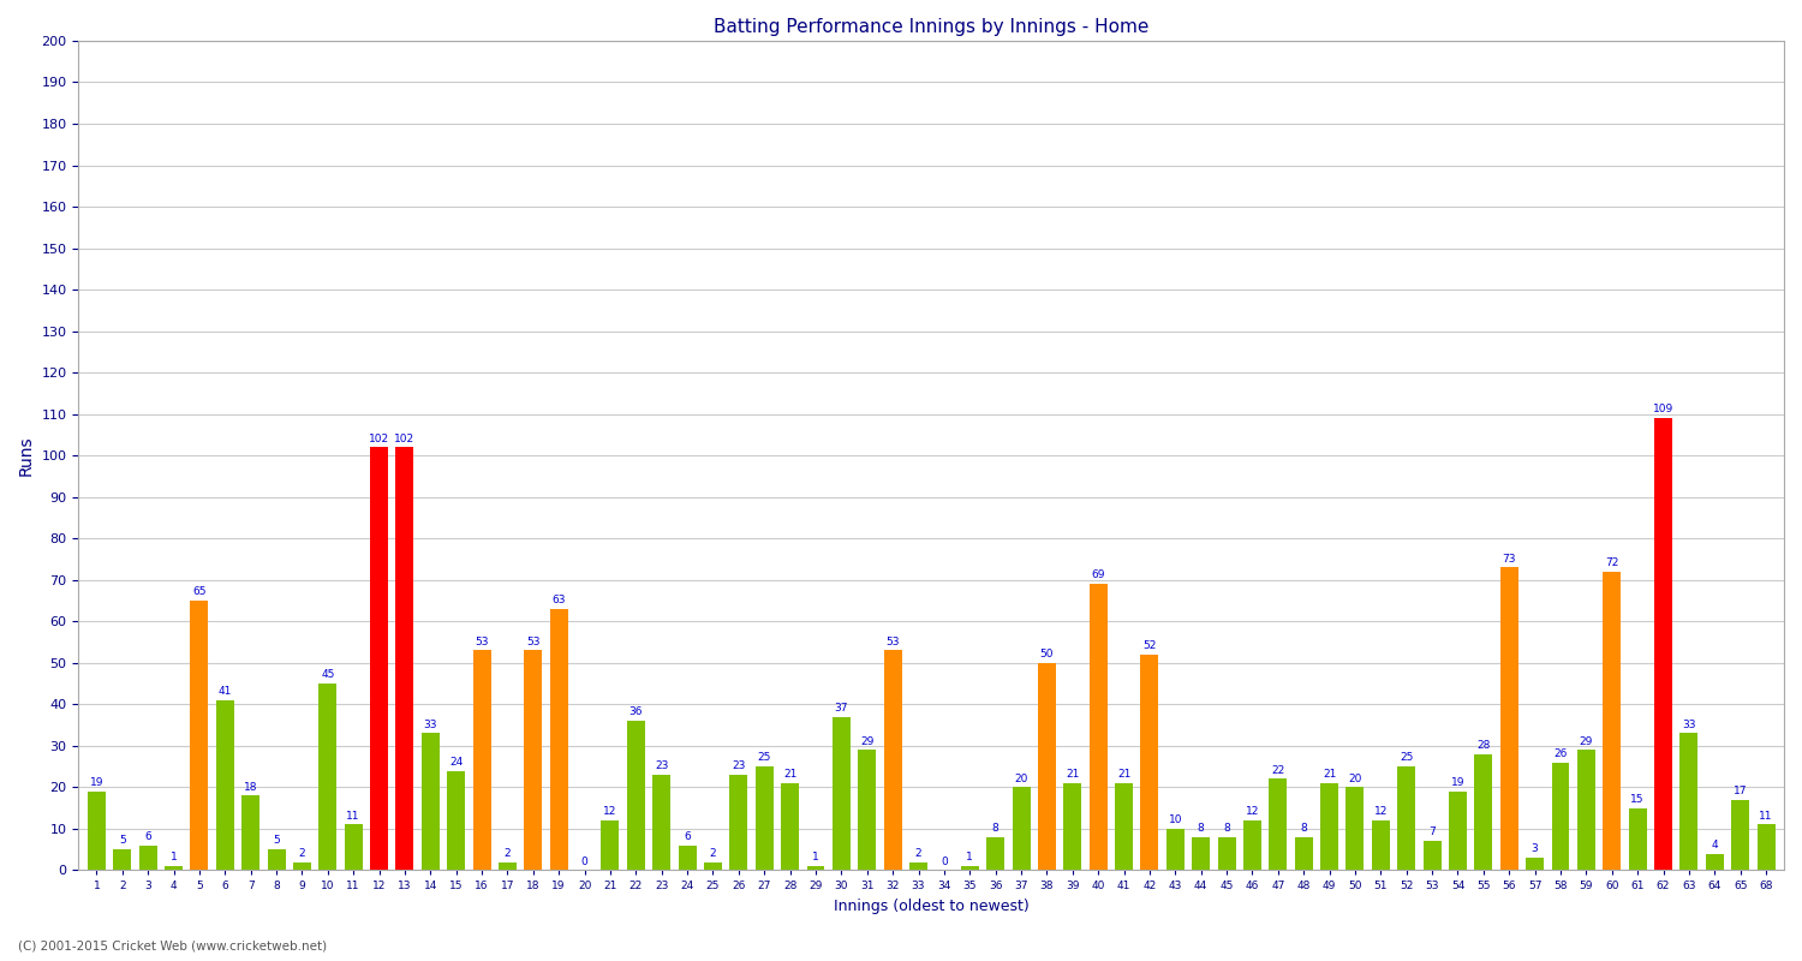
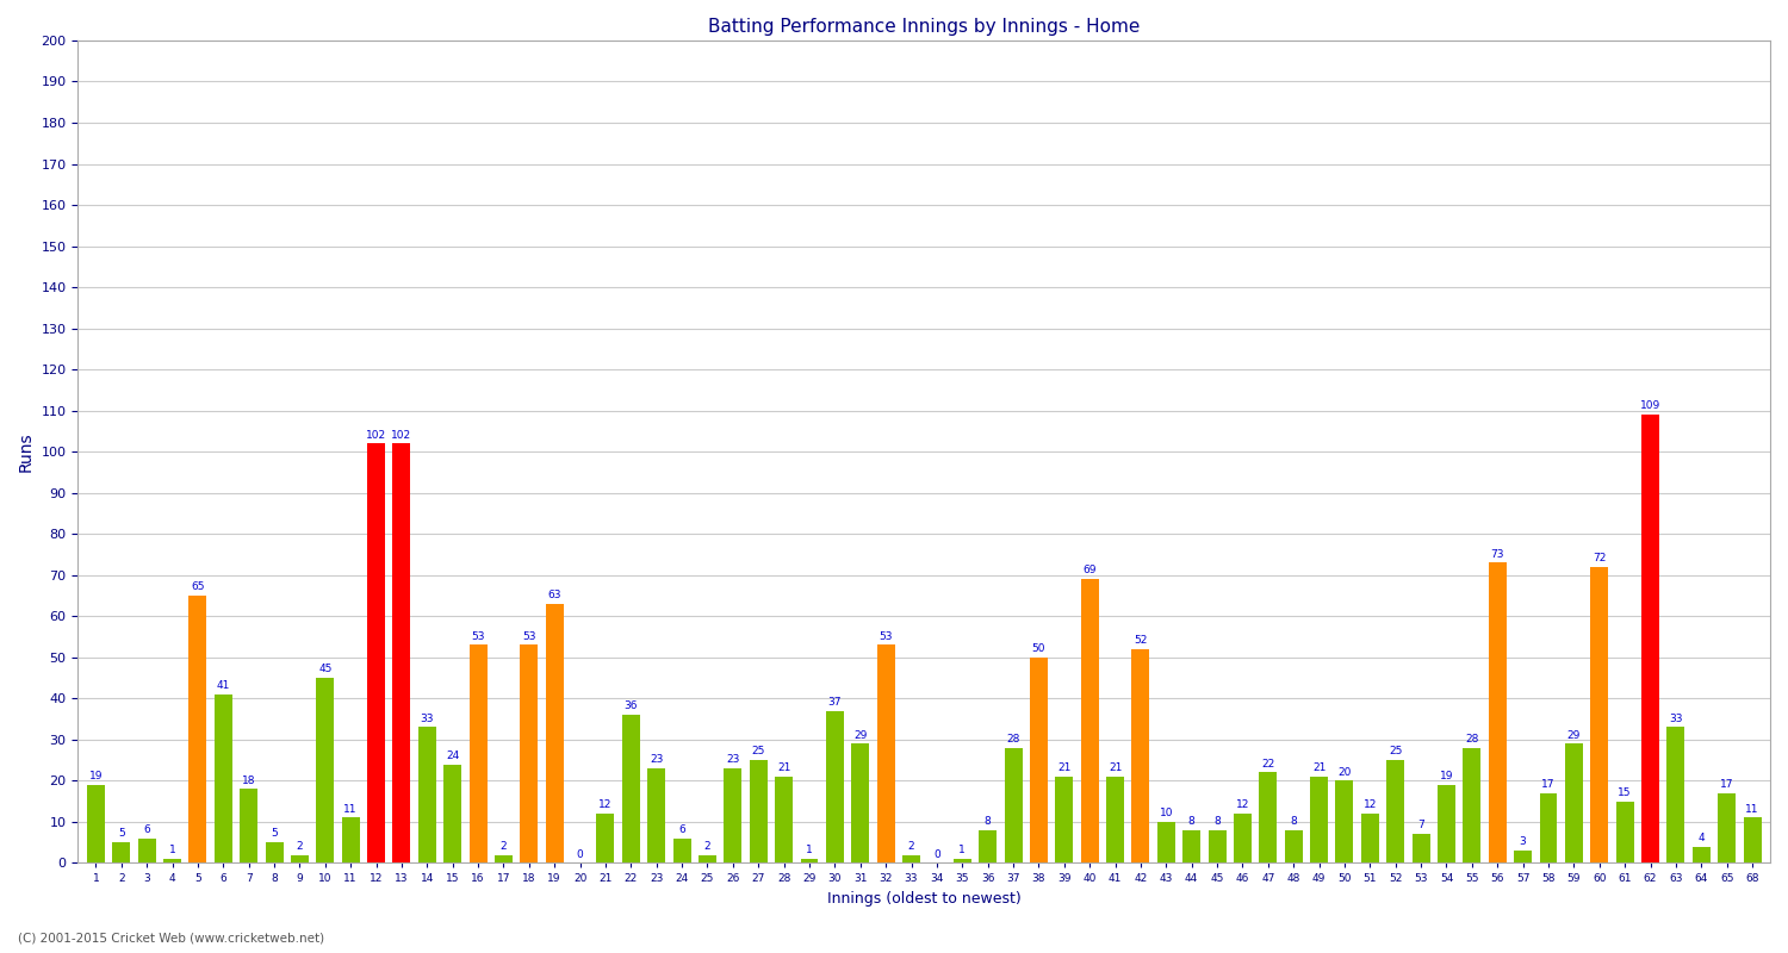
37: 20 -> 28
58: 26 -> 17
